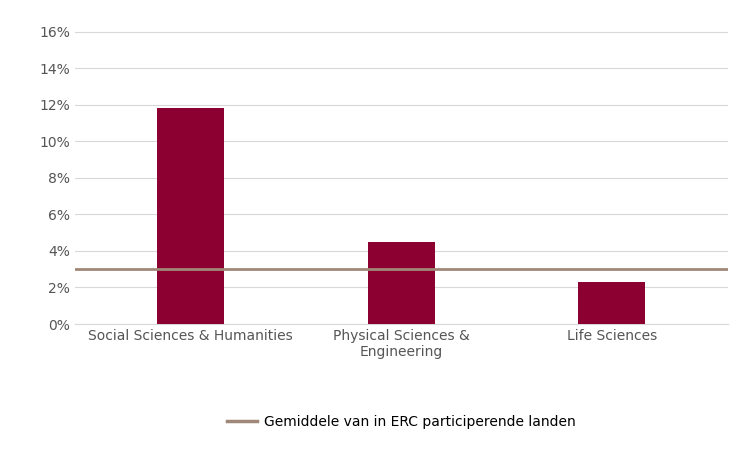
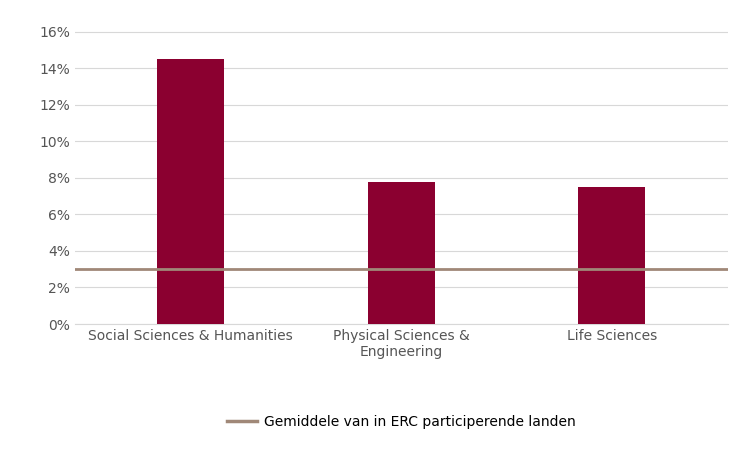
Social Sciences & Humanities: 11.8% -> 14.5%
Physical Sciences & Engineering: 4.5% -> 7.8%
Life Sciences: 2.3% -> 7.5%
